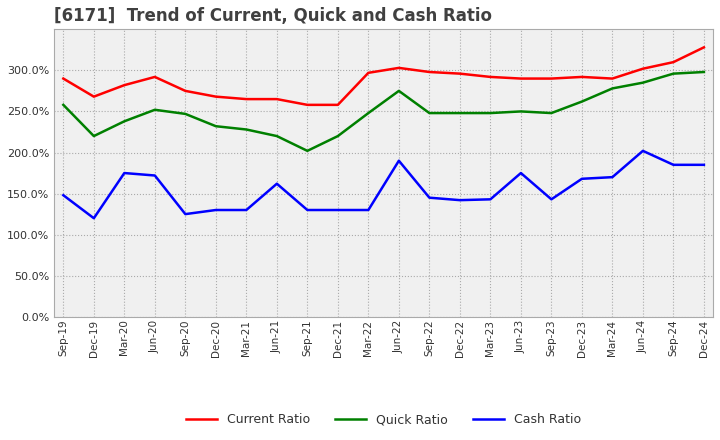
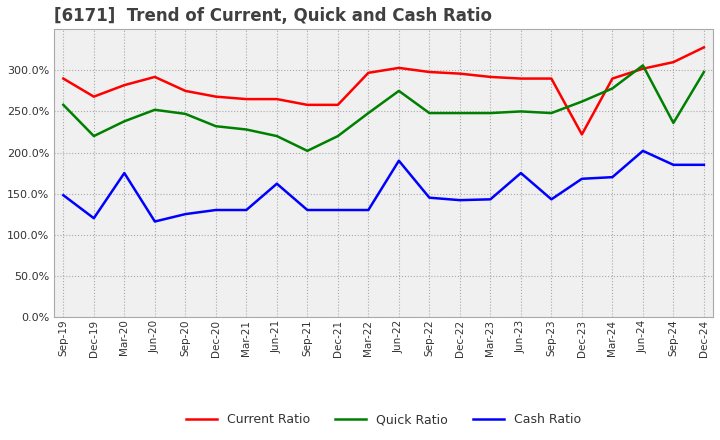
Cash Ratio/Jun-20: 172% -> 116%
Current Ratio/Dec-23: 292% -> 222%
Quick Ratio/Jun-24: 285% -> 306%
Quick Ratio/Sep-24: 296% -> 236%
